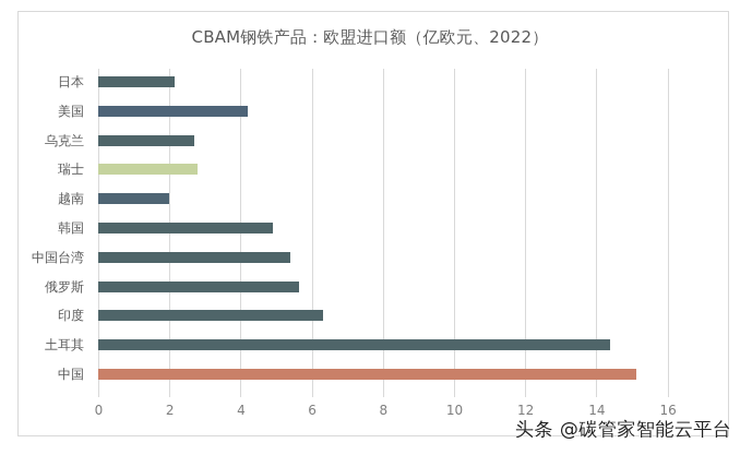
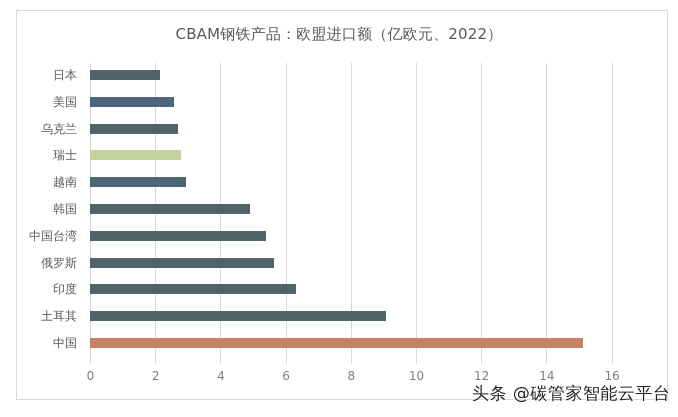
美国: 4.2 -> 2.6
越南: 2.0 -> 2.9
土耳其: 14.4 -> 9.1
